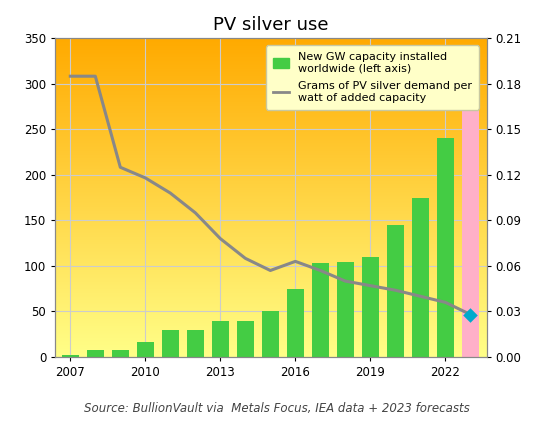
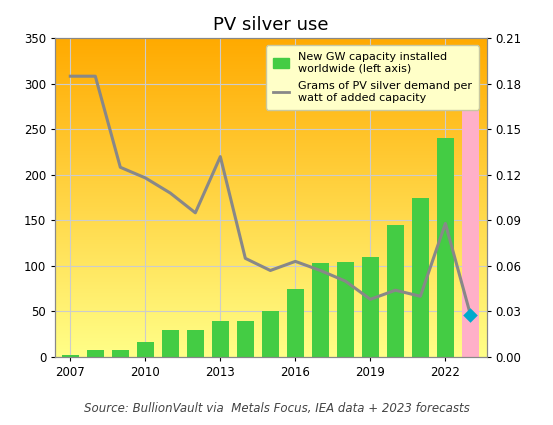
Grams of PV silver demand per watt of added capacity/2013: 0.078 -> 0.132
Grams of PV silver demand per watt of added capacity/2019: 0.047 -> 0.038
Grams of PV silver demand per watt of added capacity/2022: 0.036 -> 0.088
